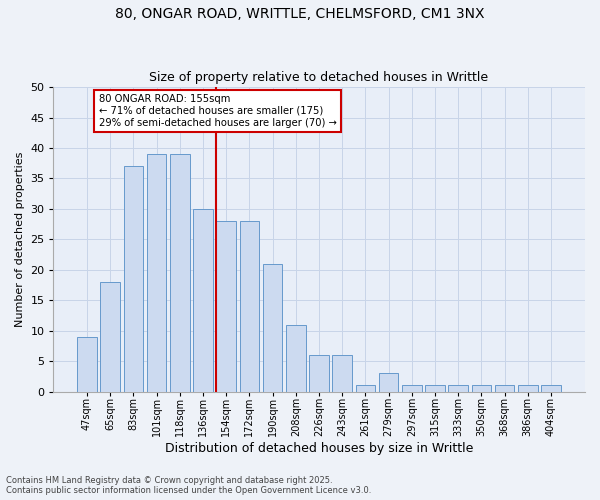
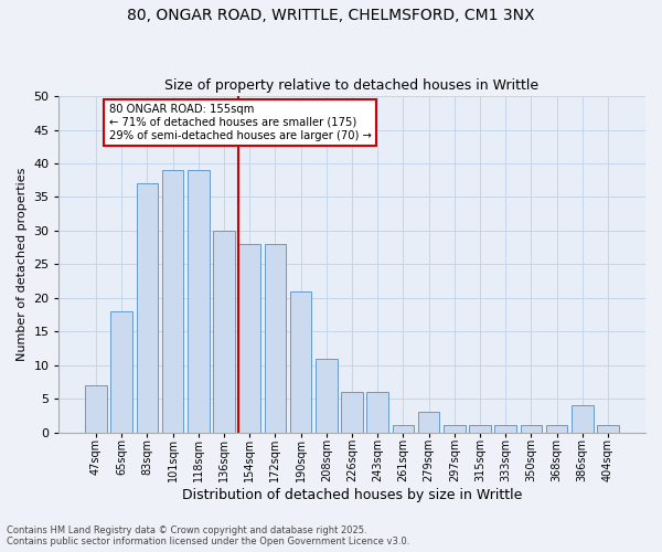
47sqm: 9 -> 7
386sqm: 1 -> 4
